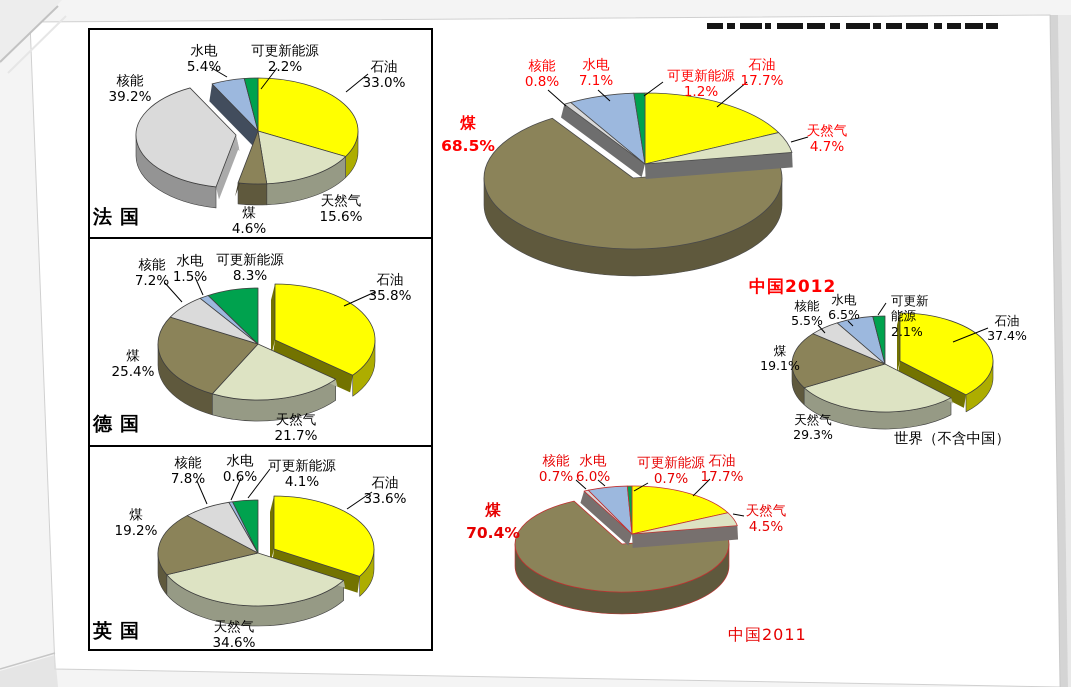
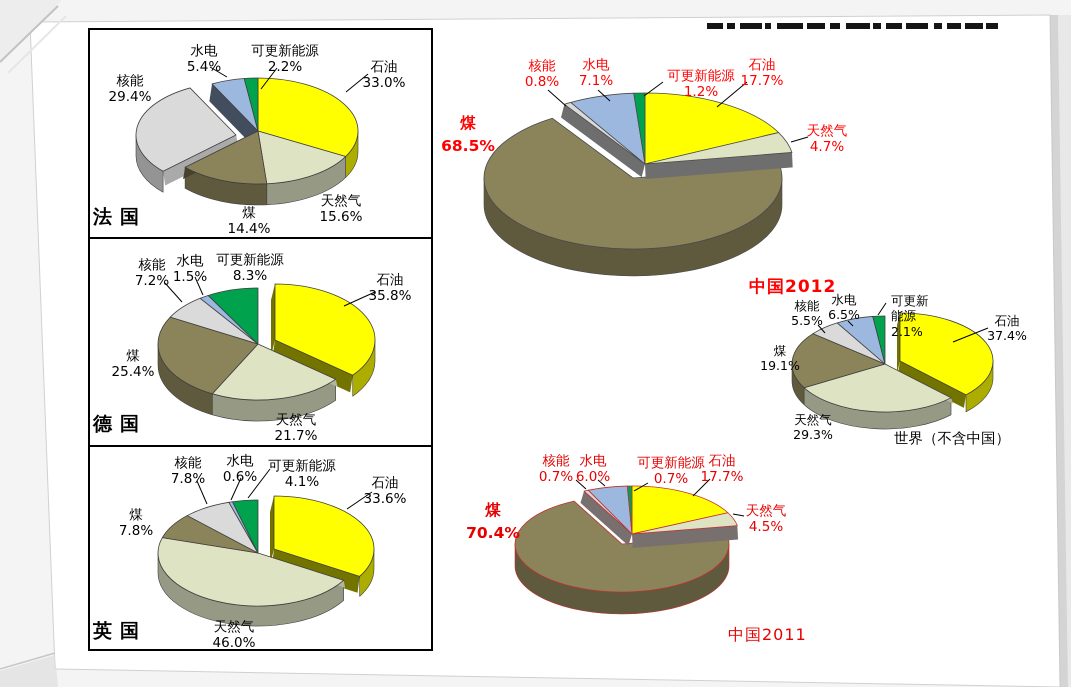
法国/煤: 4.6% -> 14.4%
法国/核能: 39.2% -> 29.4%
英国/天然气: 34.6% -> 46.0%
英国/煤: 19.2% -> 7.8%
